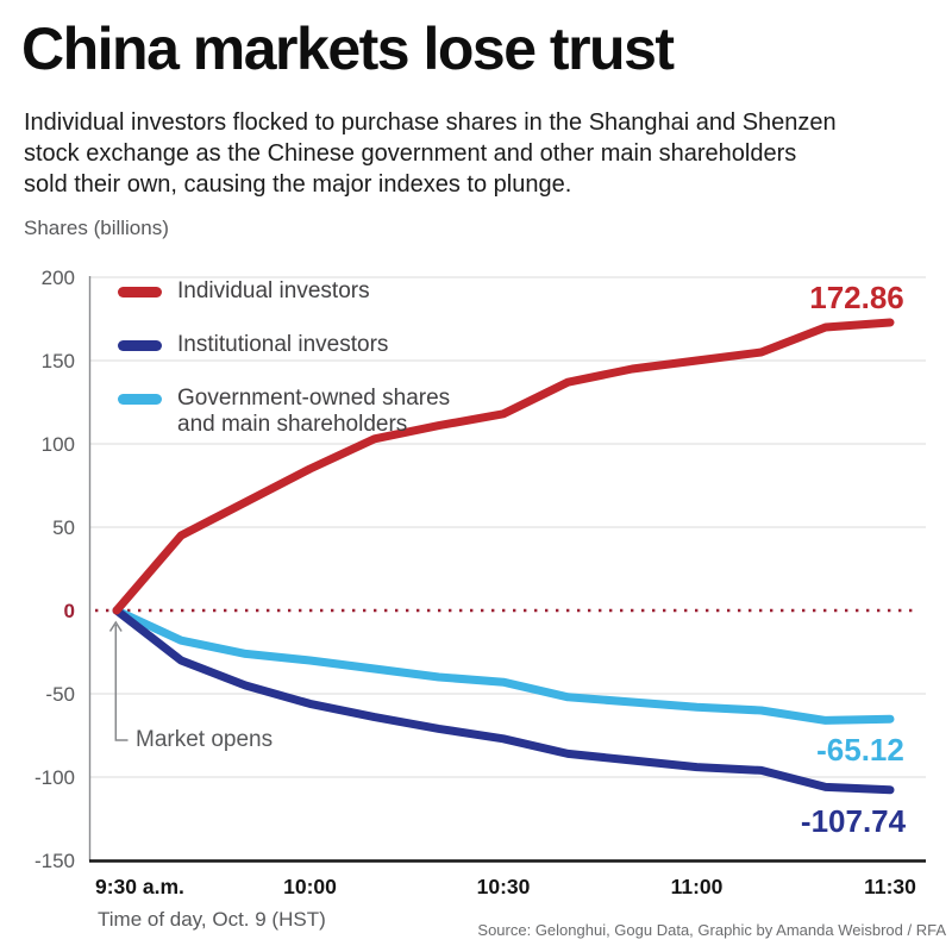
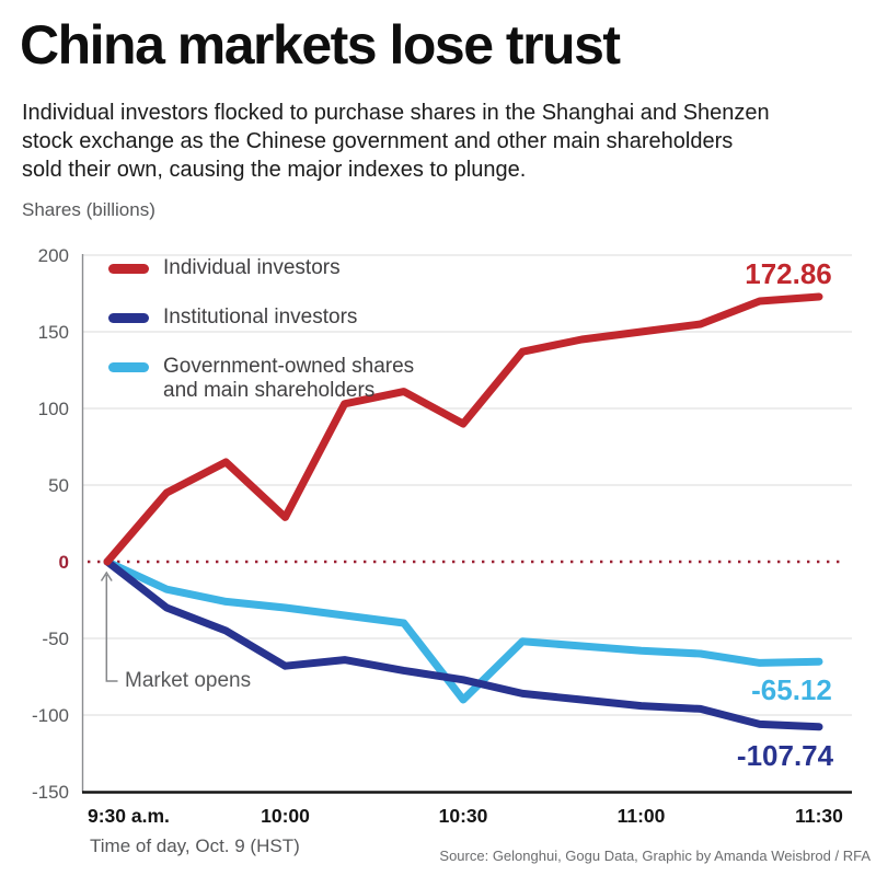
Individual investors/10:00: 85 -> 29
Institutional investors/10:00: -56 -> -68
Individual investors/10:30: 118 -> 90
Government-owned shares and main shareholders/10:30: -43 -> -90
